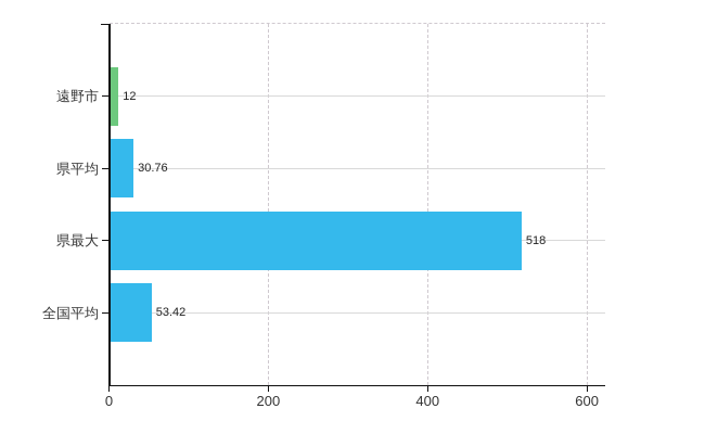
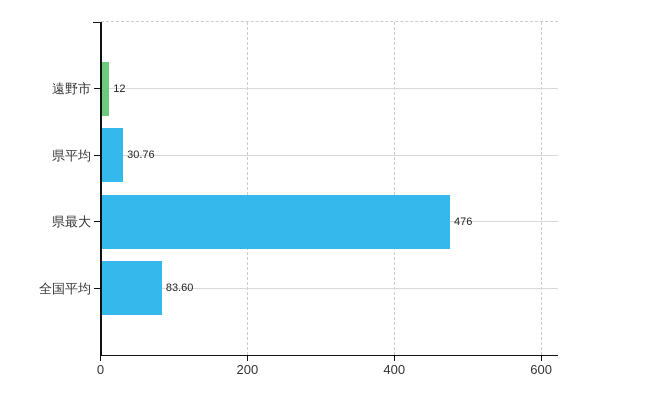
県最大: 518 -> 476
全国平均: 53.42 -> 83.60
